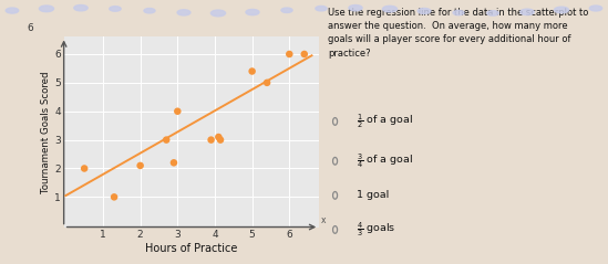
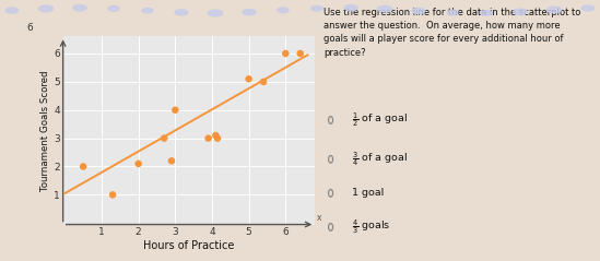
5: 5.4 -> 5.1
